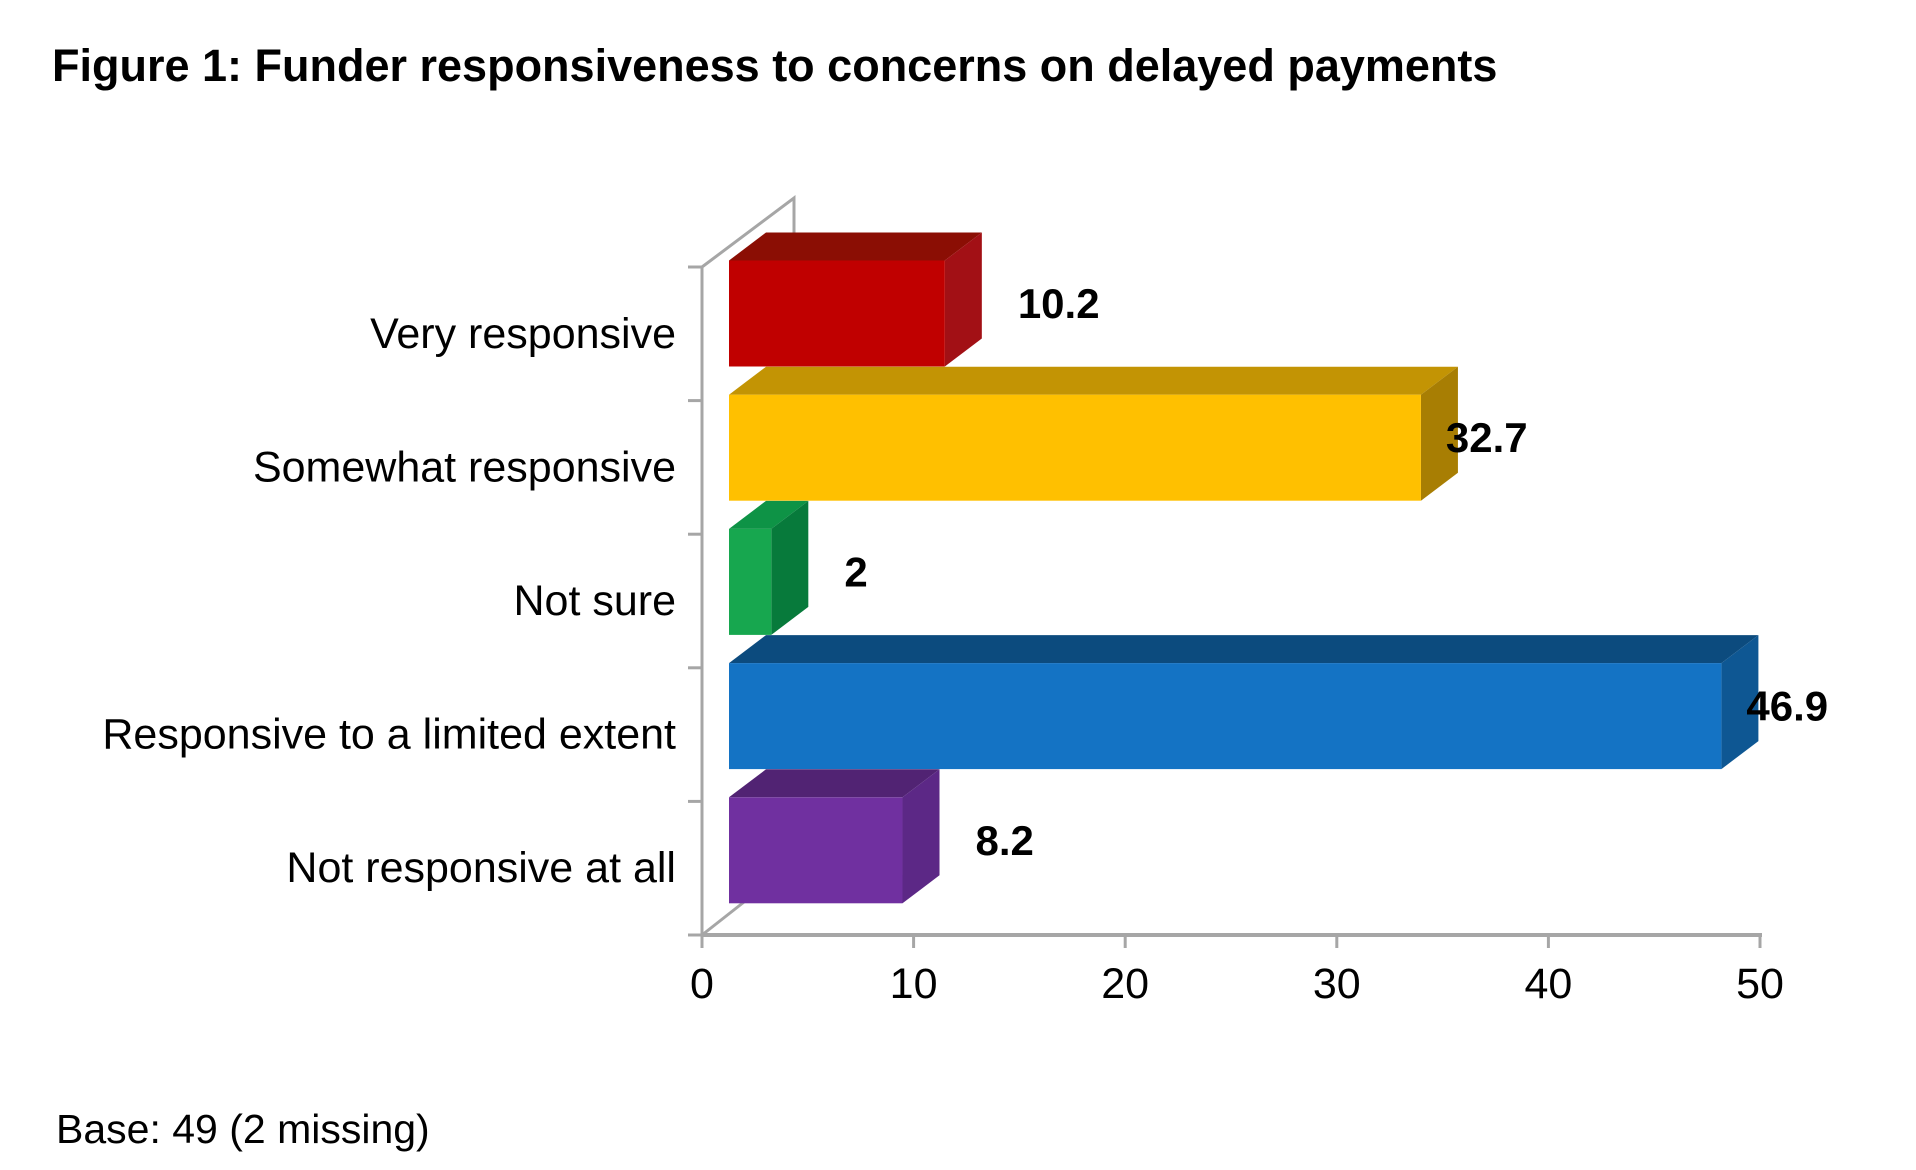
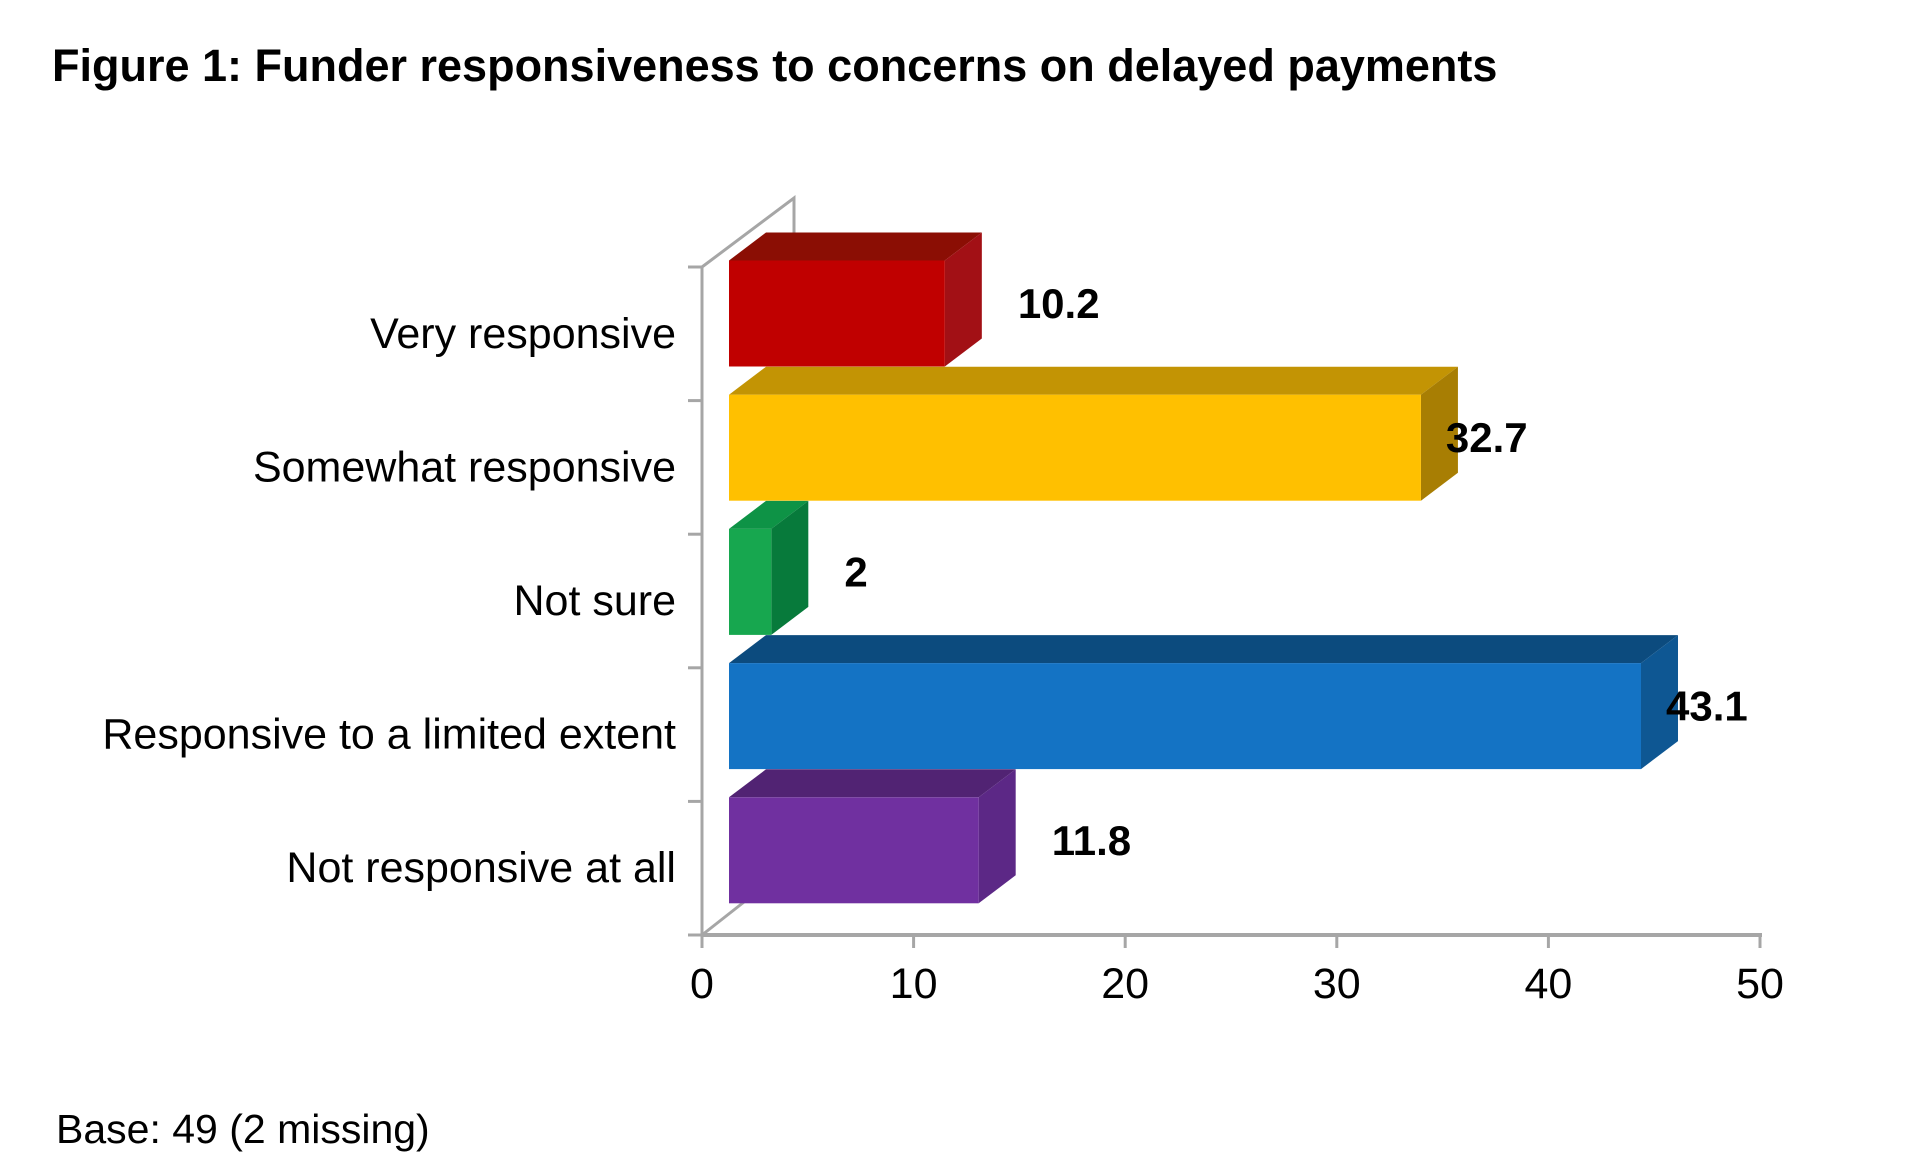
Responsive to a limited extent: 46.9 -> 43.1
Not responsive at all: 8.2 -> 11.8
